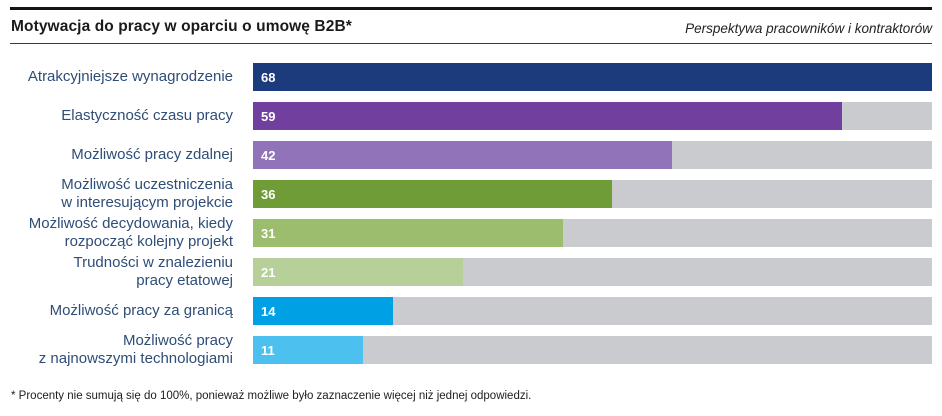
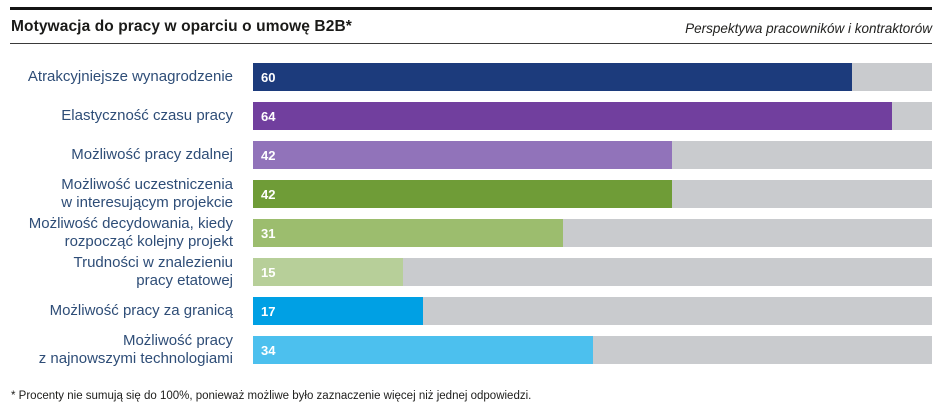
Atrakcyjniejsze wynagrodzenie: 68 -> 60
Elastyczność czasu pracy: 59 -> 64
Możliwość uczestniczenia w interesującym projekcie: 36 -> 42
Trudności w znalezieniu pracy etatowej: 21 -> 15
Możliwość pracy za granicą: 14 -> 17
Możliwość pracy z najnowszymi technologiami: 11 -> 34
